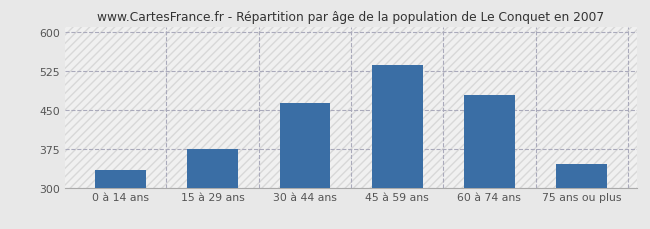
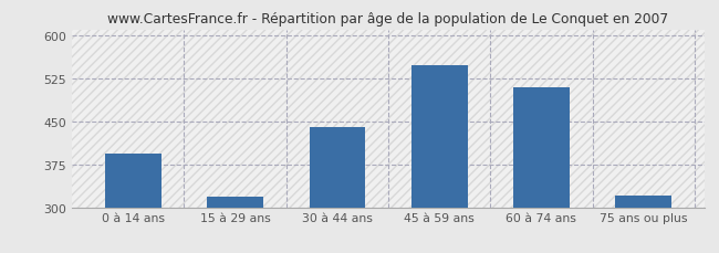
0 à 14 ans: 334 -> 393
15 à 29 ans: 374 -> 318
30 à 44 ans: 462 -> 440
45 à 59 ans: 536 -> 547
60 à 74 ans: 478 -> 510
75 ans ou plus: 346 -> 320
